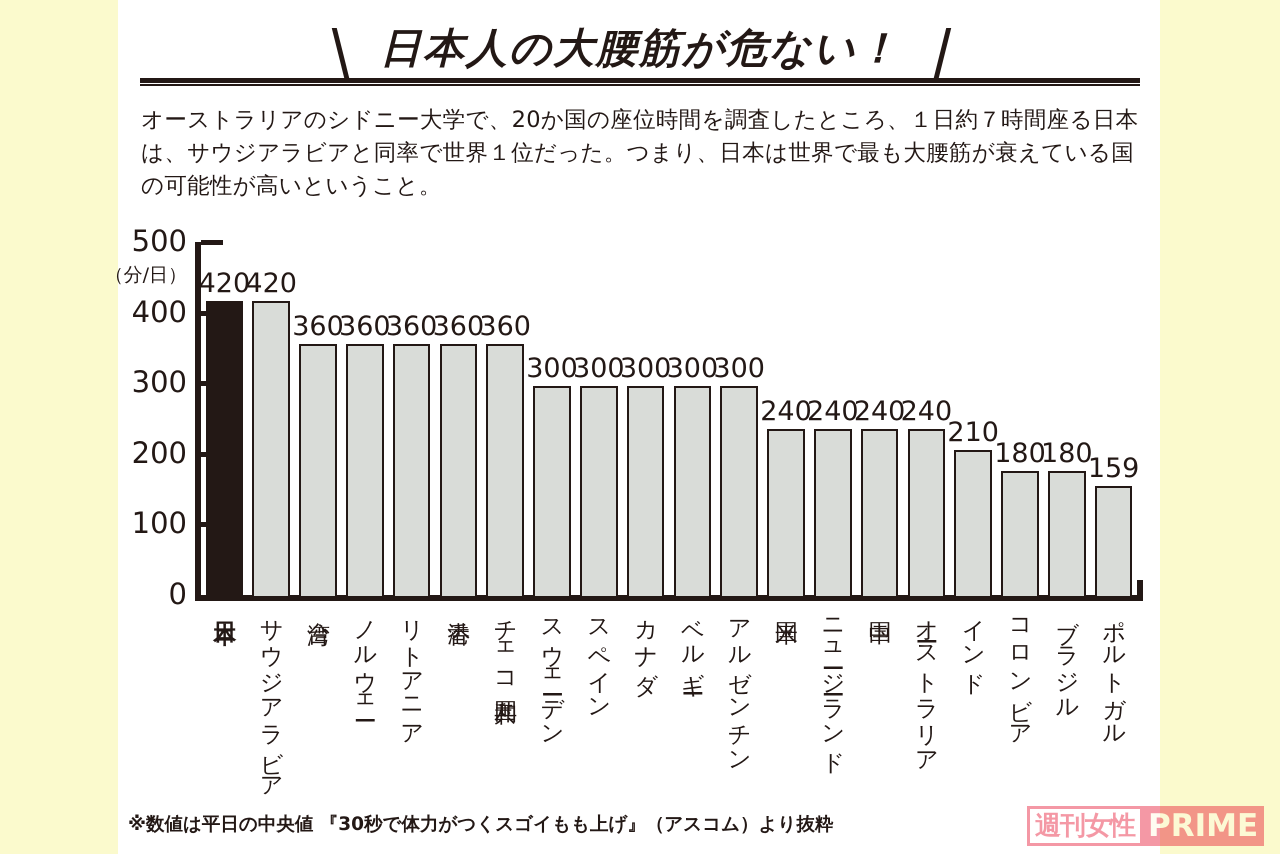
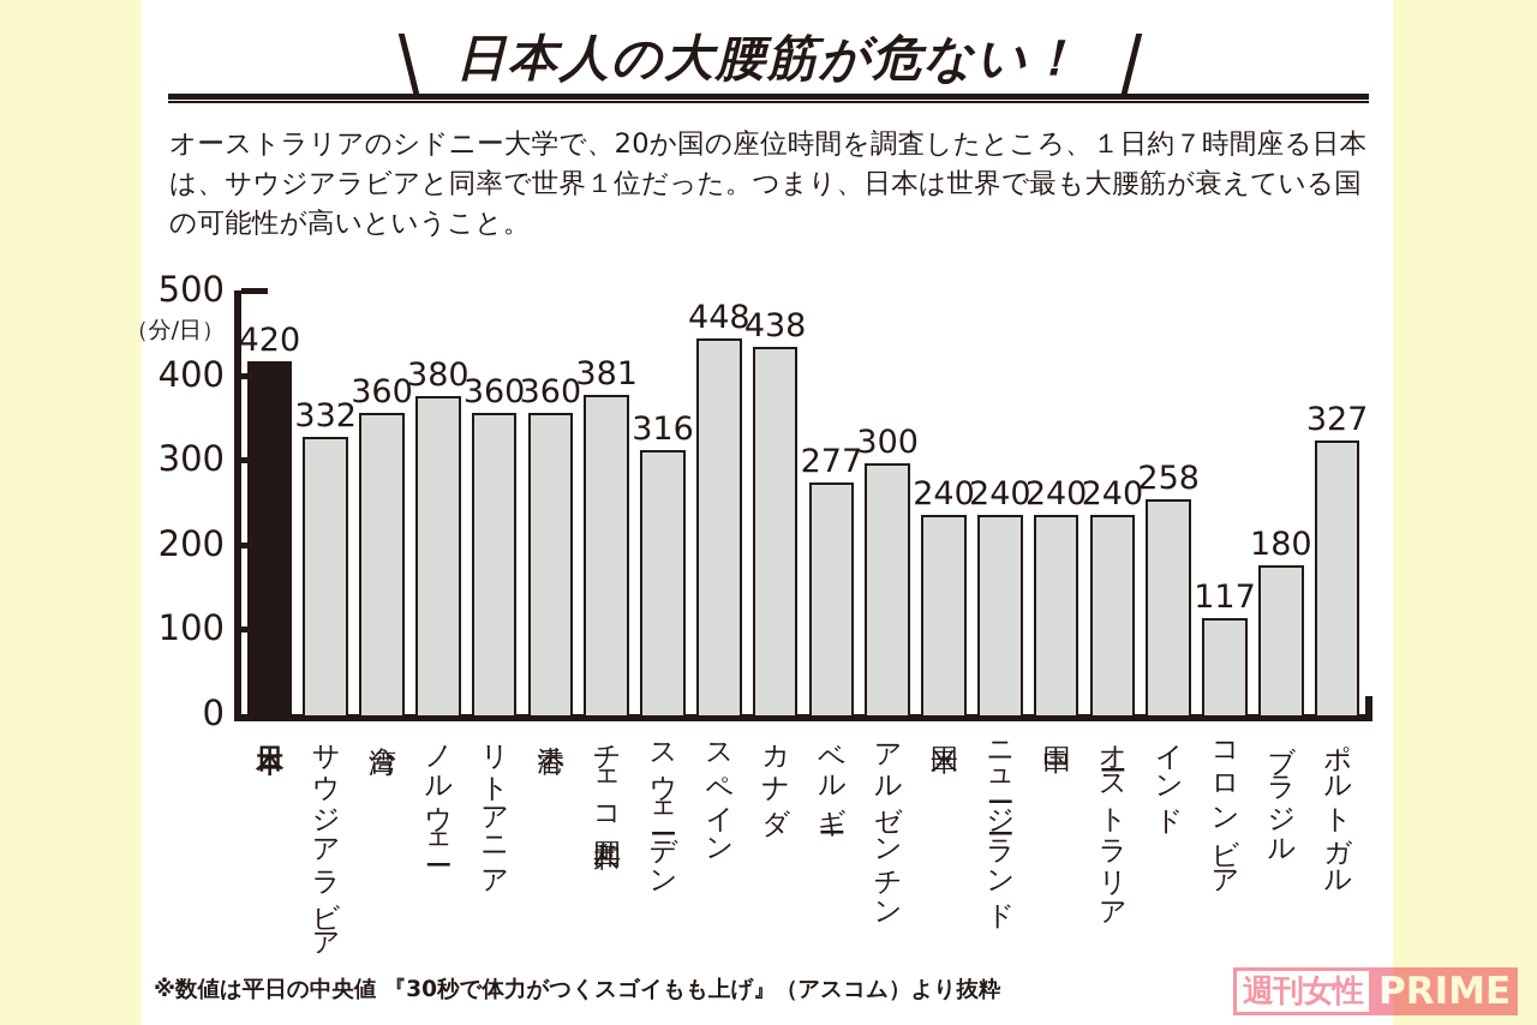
サウジアラビア: 420 -> 332
ノルウェー: 360 -> 380
チェコ共和国: 360 -> 381
スウェーデン: 300 -> 316
スペイン: 300 -> 448
カナダ: 300 -> 438
ベルギー: 300 -> 277
インド: 210 -> 258
コロンビア: 180 -> 117
ポルトガル: 159 -> 327
